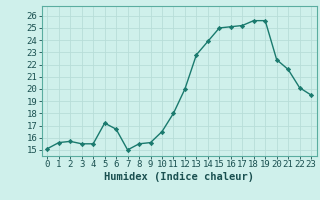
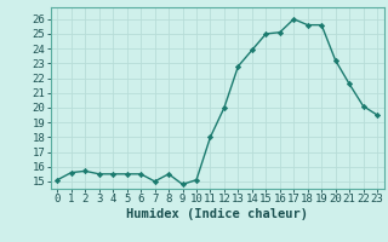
5: 17.2 -> 15.5
6: 16.7 -> 15.5
9: 15.6 -> 14.8
10: 16.5 -> 15.1
17: 25.2 -> 26.0
20: 22.4 -> 23.2
